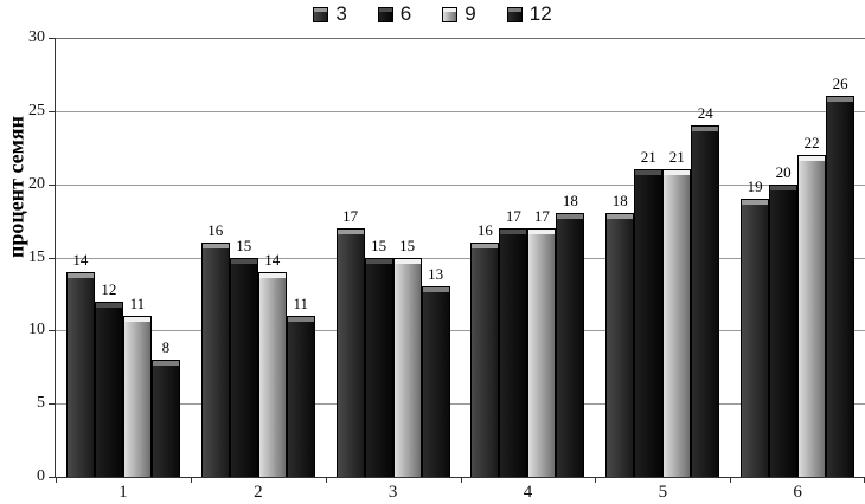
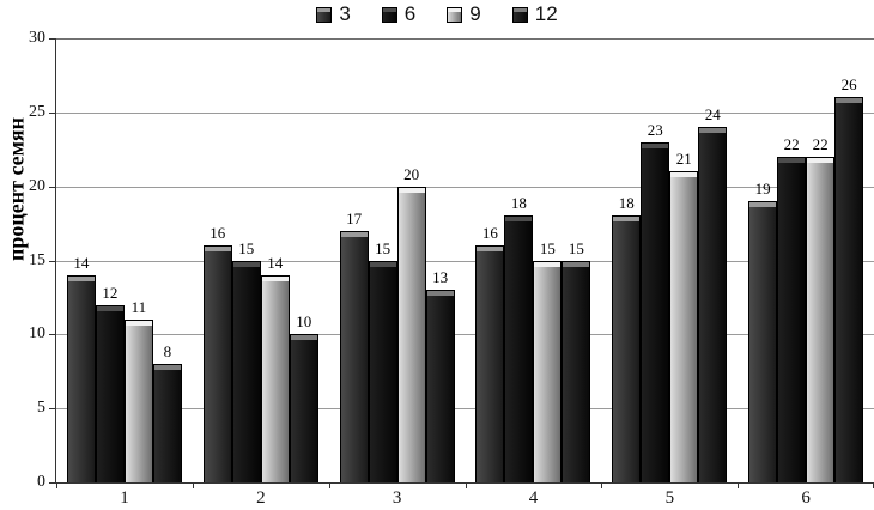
12/2: 11 -> 10
9/3: 15 -> 20
6/4: 17 -> 18
9/4: 17 -> 15
12/4: 18 -> 15
6/5: 21 -> 23
6/6: 20 -> 22
